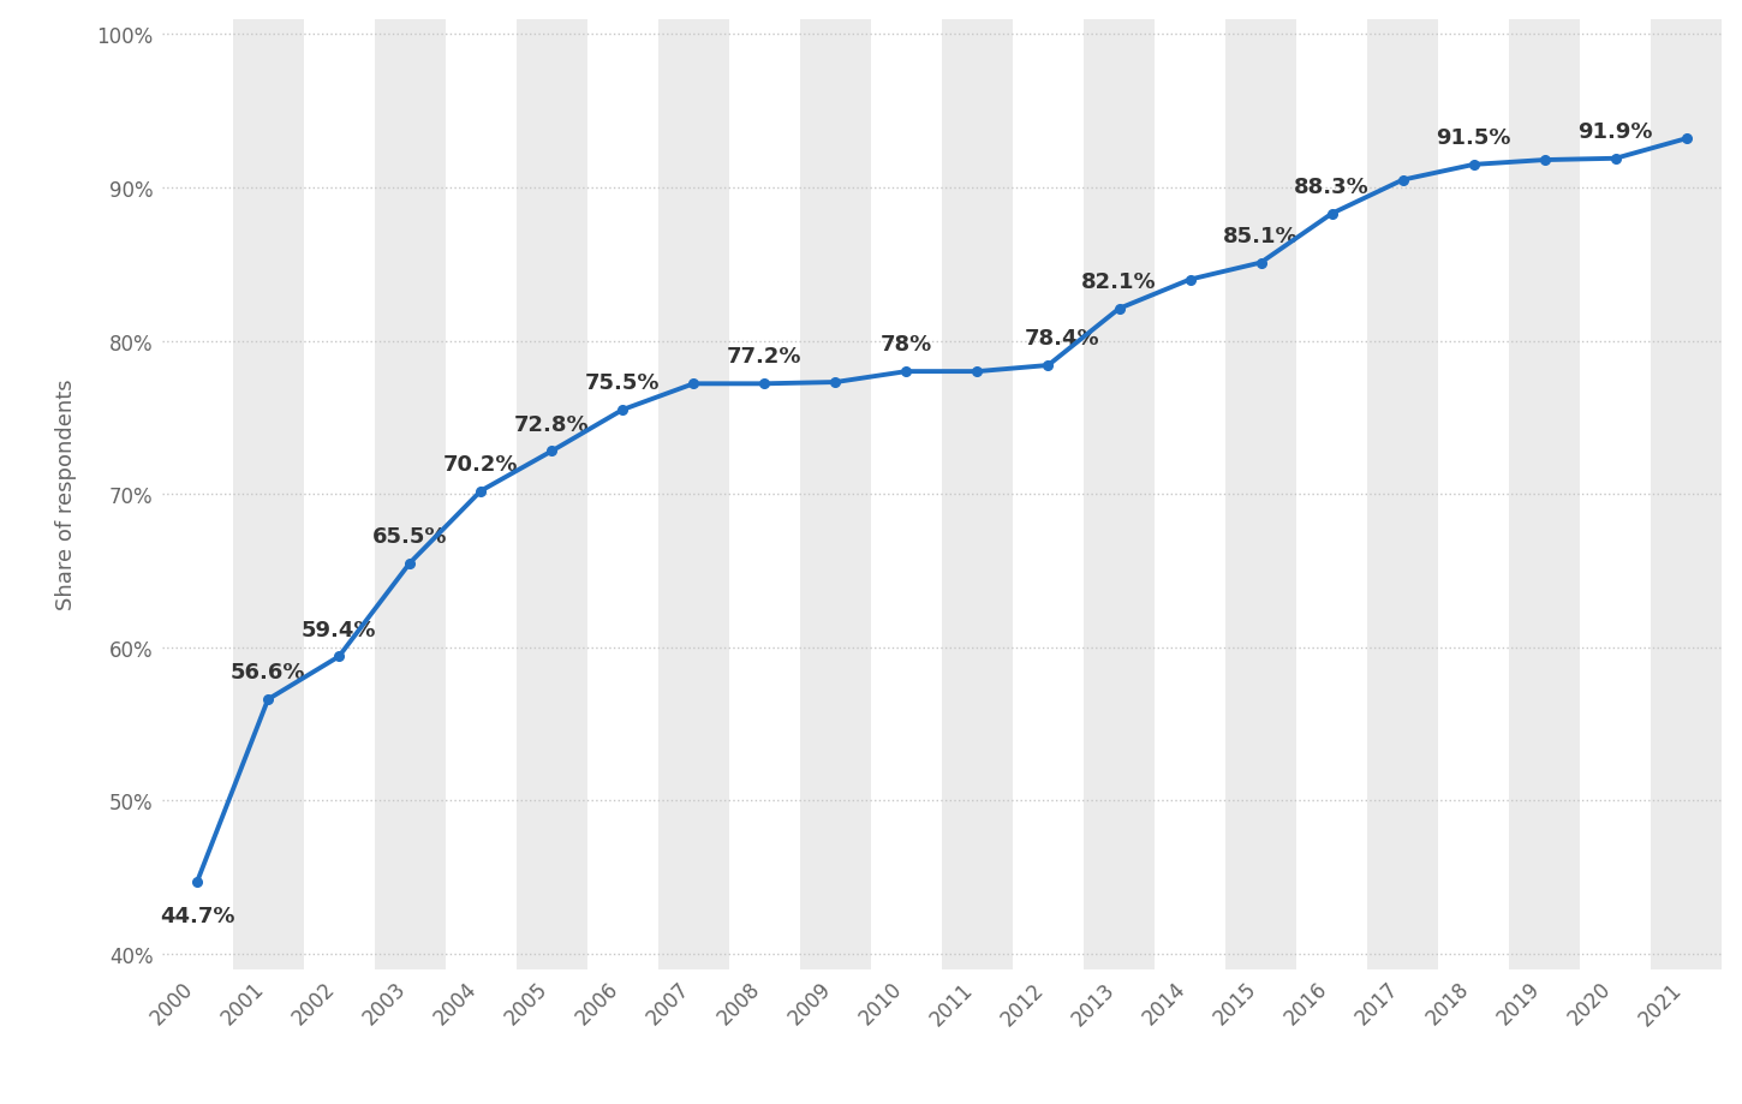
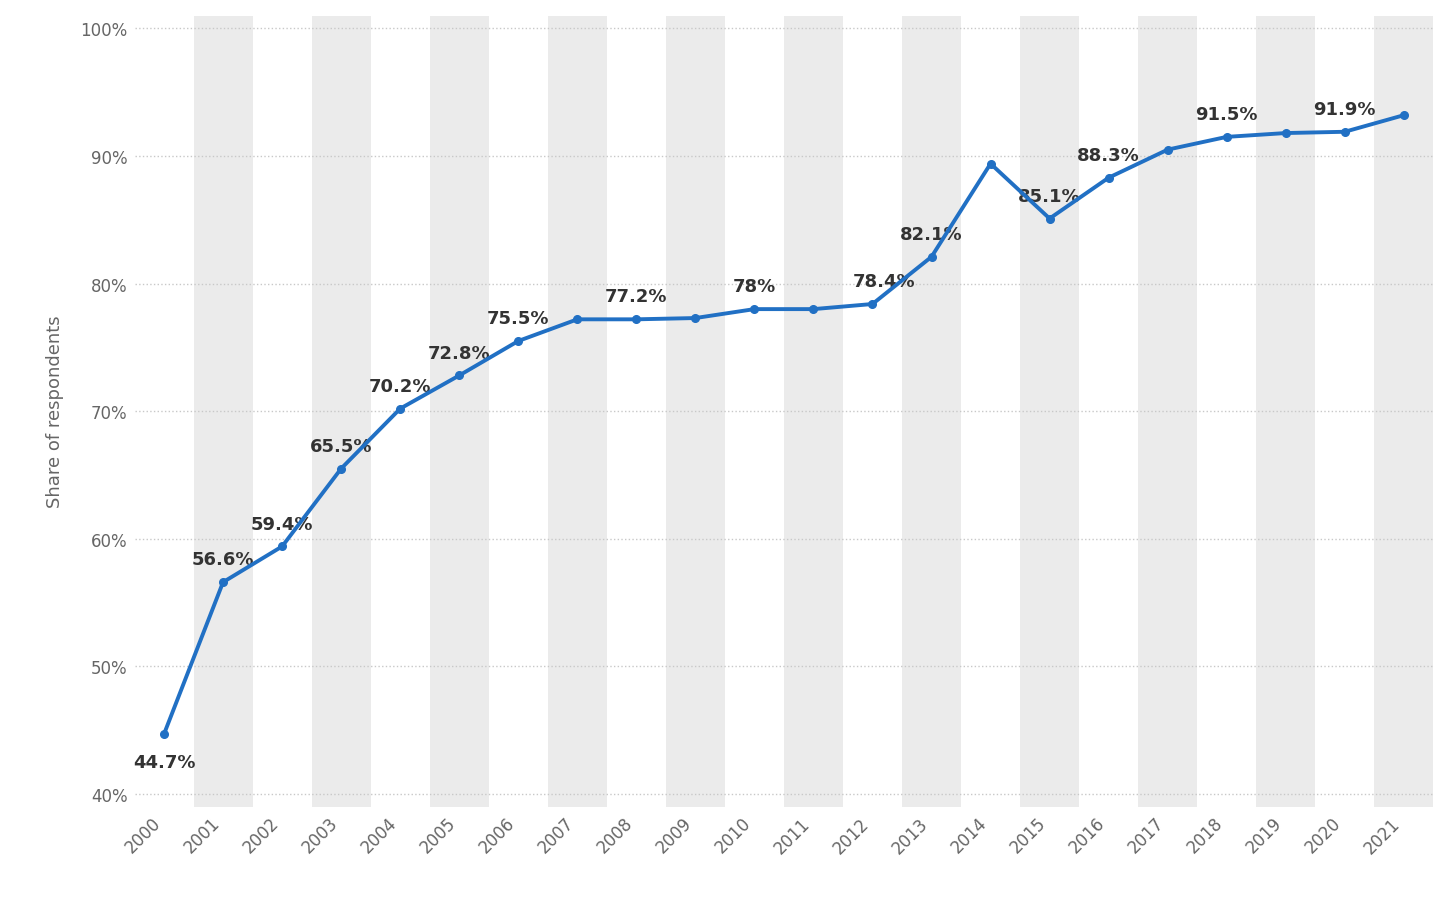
2014: 84.0% -> 89.4%
